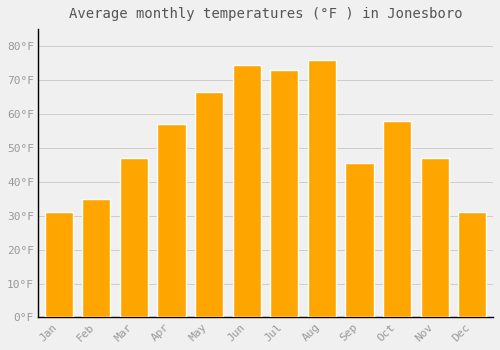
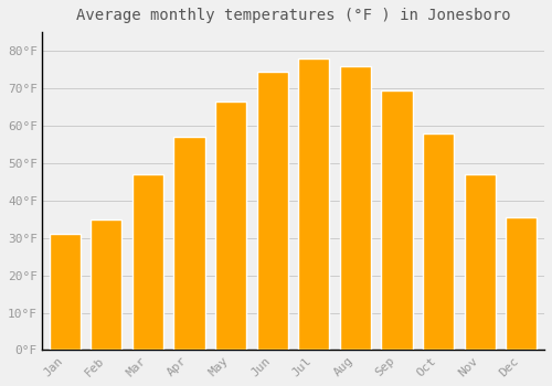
Jul: 73.0°F -> 78.0°F
Sep: 45.5°F -> 69.5°F
Dec: 31.0°F -> 35.5°F
